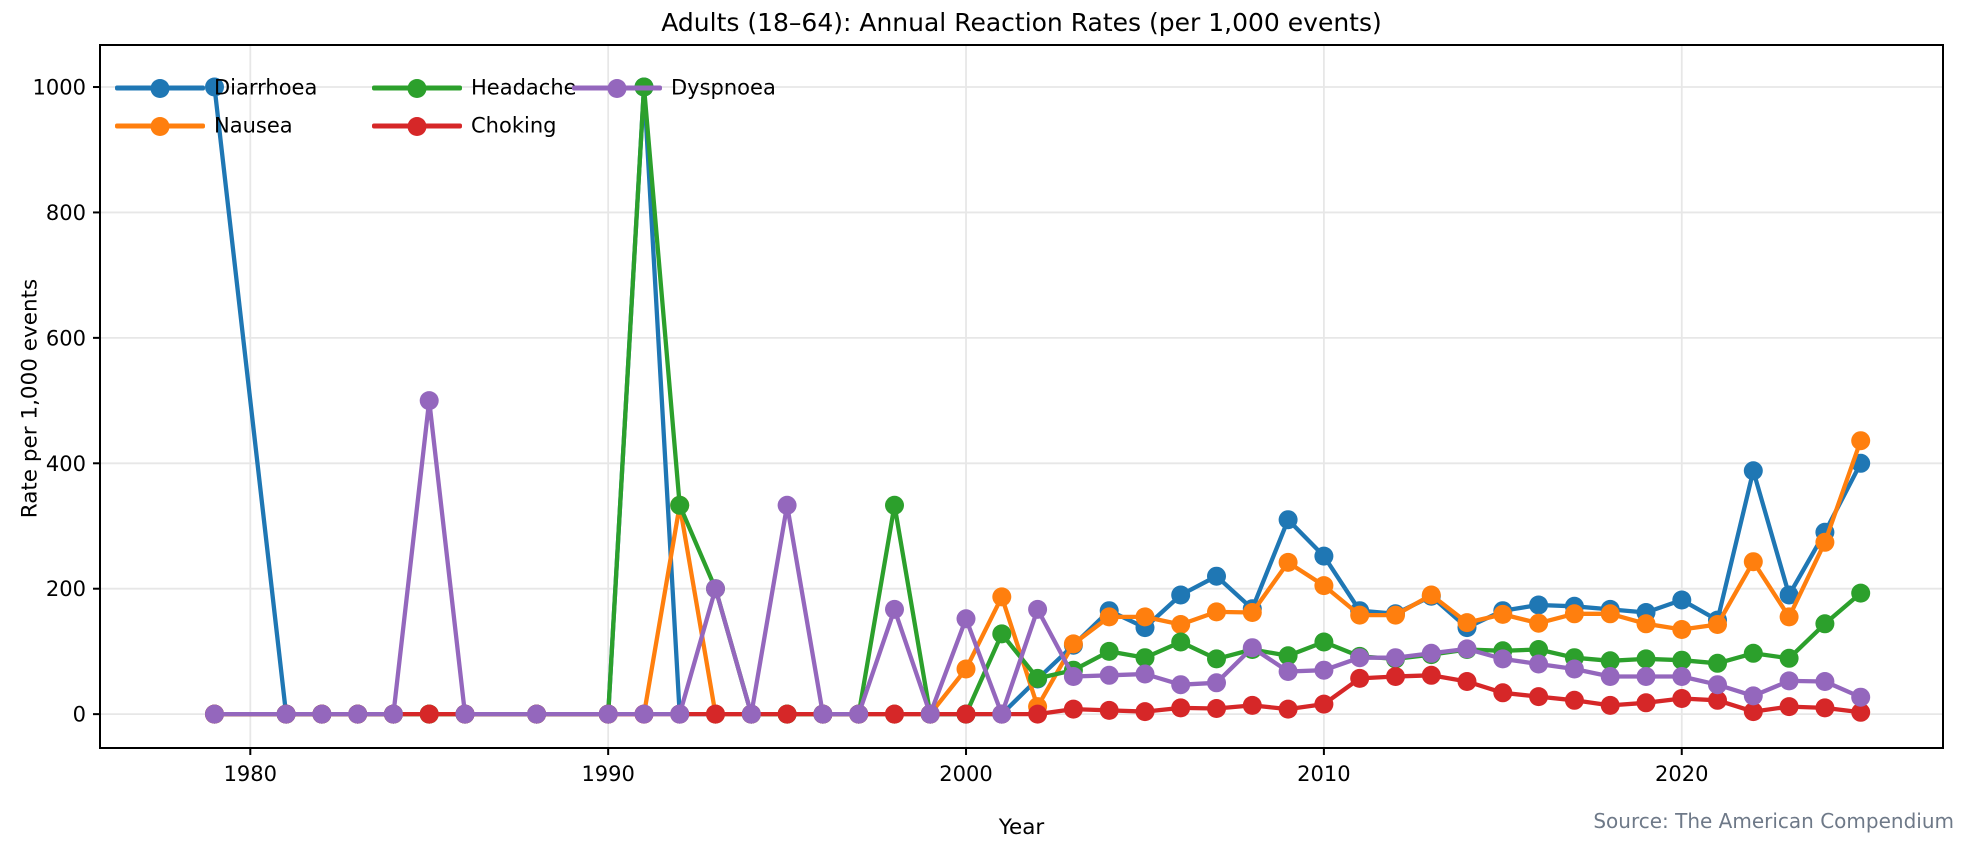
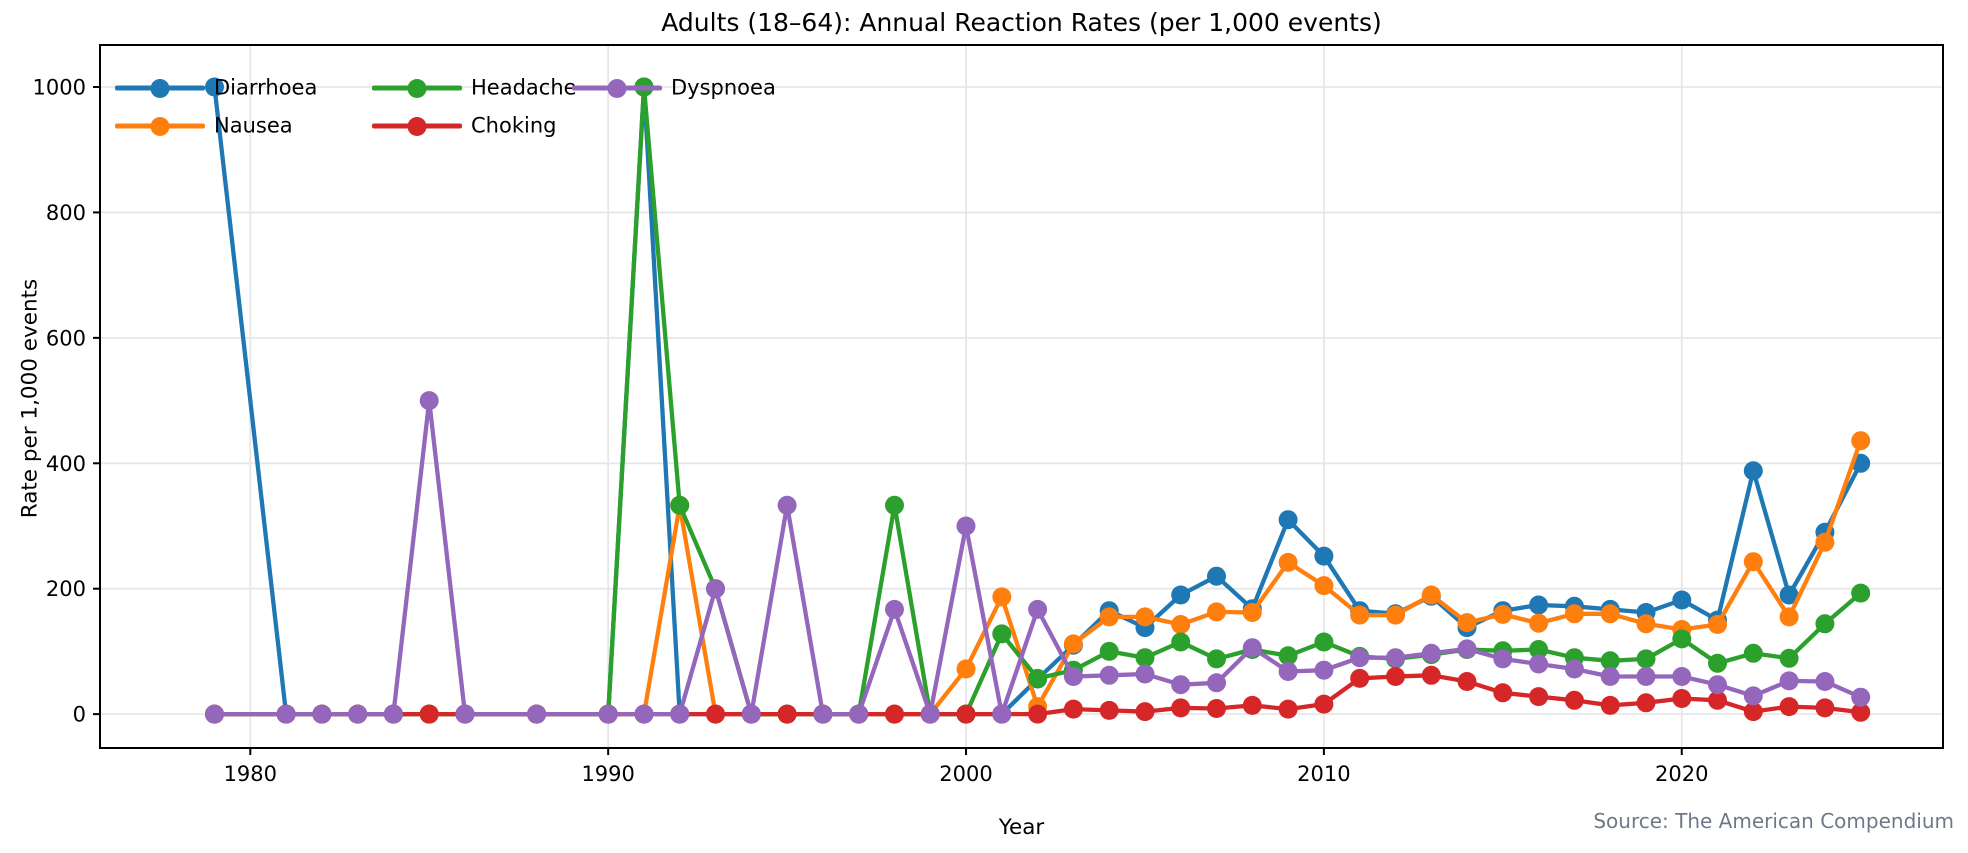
Dyspnoea/2000: 150 -> 300
Headache/2020: 90 -> 120
